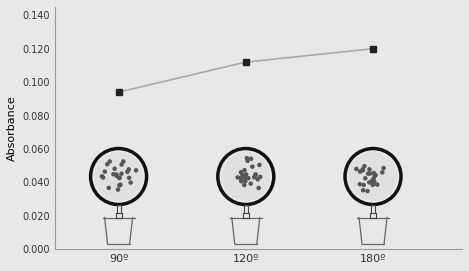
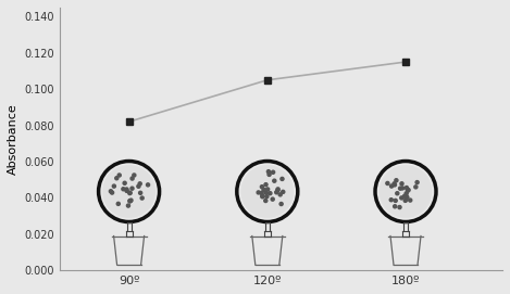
90º: 0.094 -> 0.082
120º: 0.112 -> 0.105
180º: 0.120 -> 0.115
